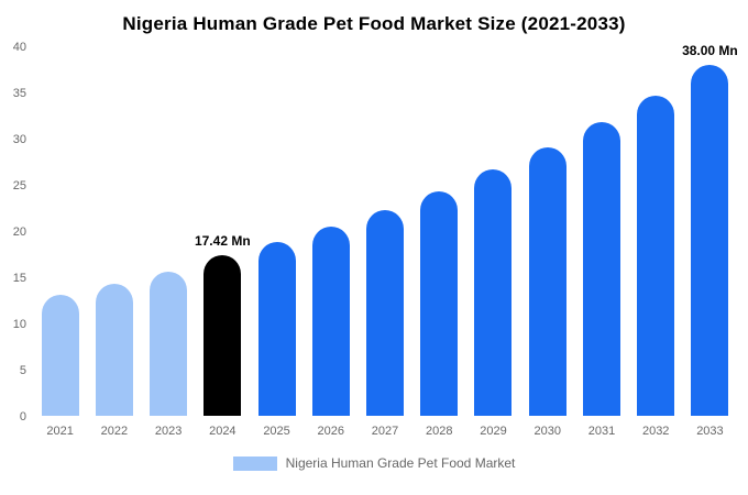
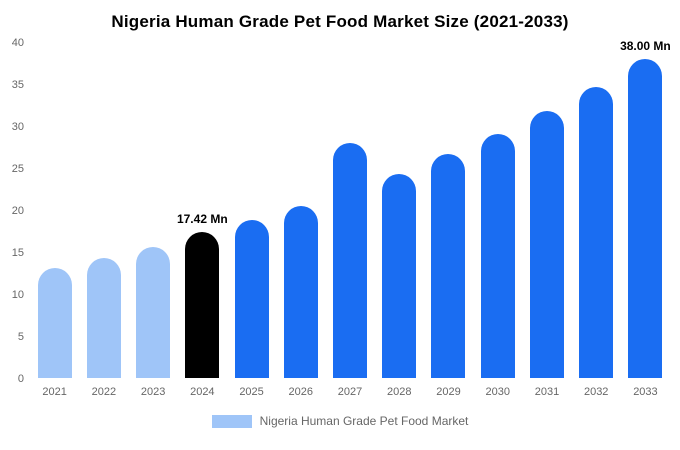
2027: 22 -> 28
